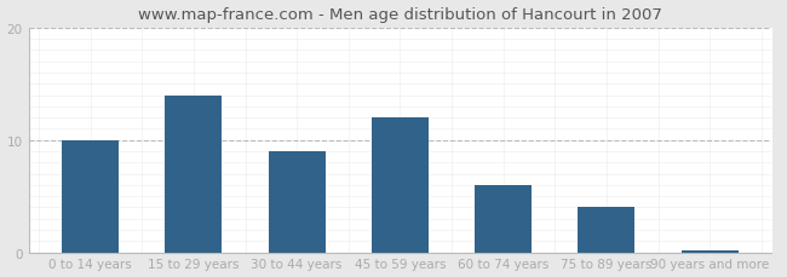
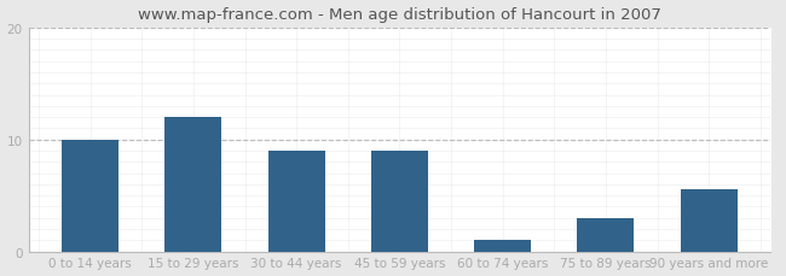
15 to 29 years: 14.0 -> 12.0
45 to 59 years: 12.0 -> 9.0
60 to 74 years: 6.0 -> 1.0
75 to 89 years: 4.0 -> 3.0
90 years and more: 0.2 -> 5.6
